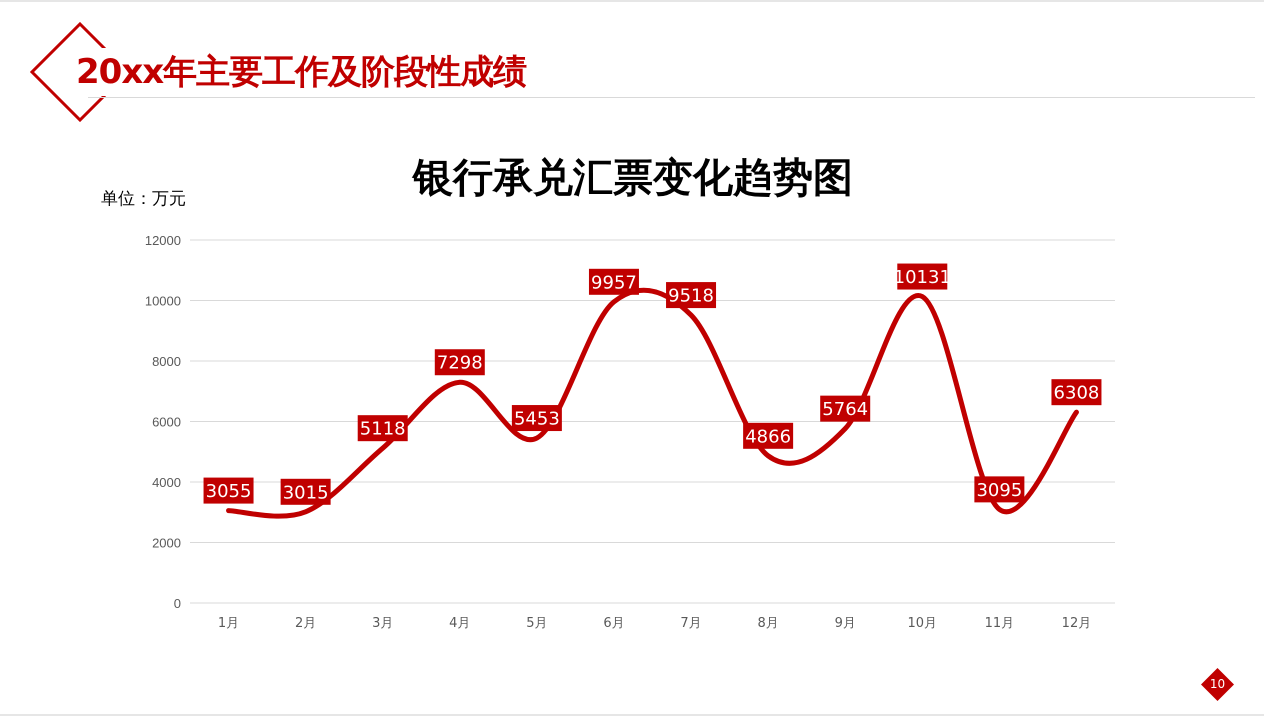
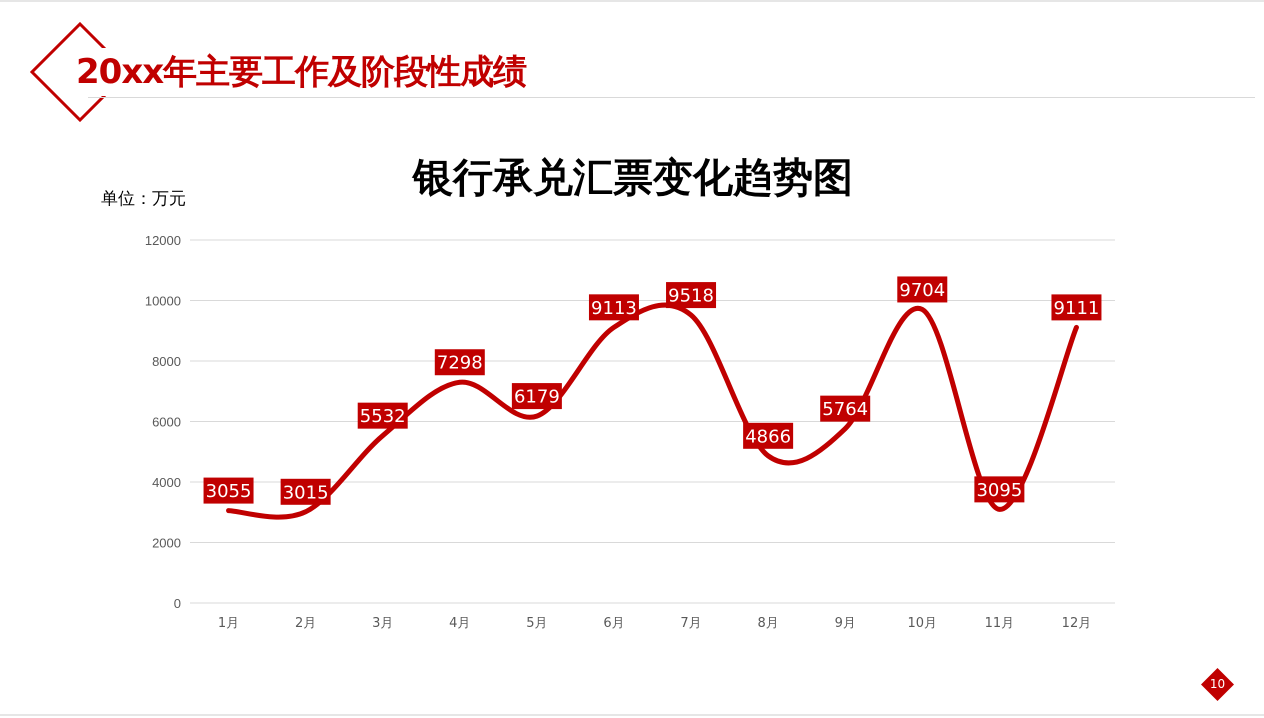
3月: 5118 -> 5532
5月: 5453 -> 6179
6月: 9957 -> 9113
10月: 10131 -> 9704
12月: 6308 -> 9111
